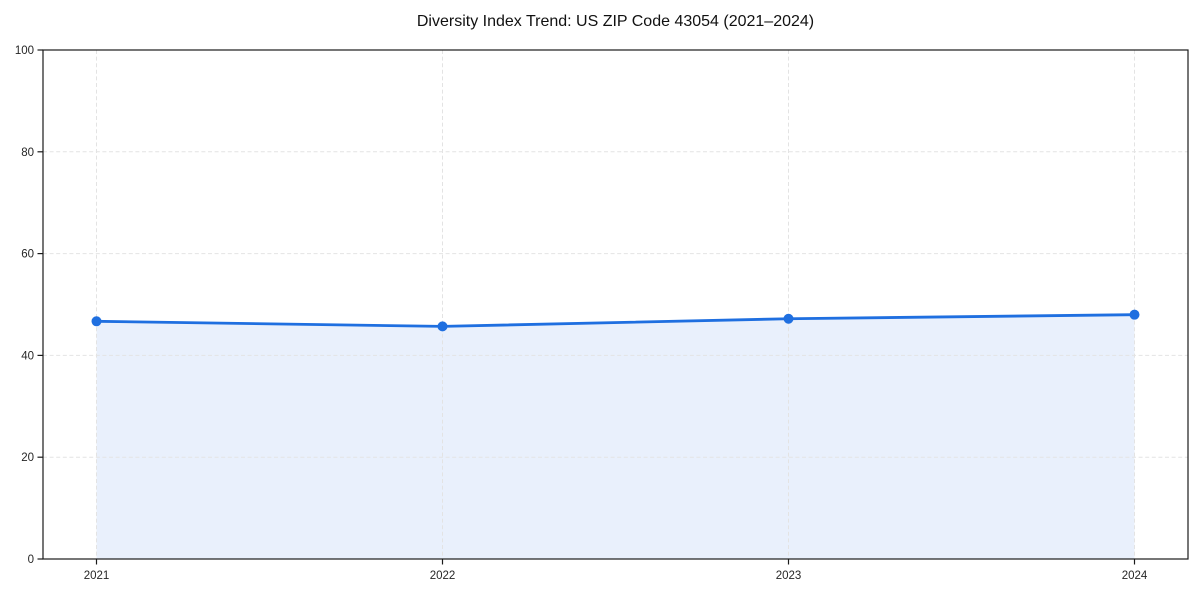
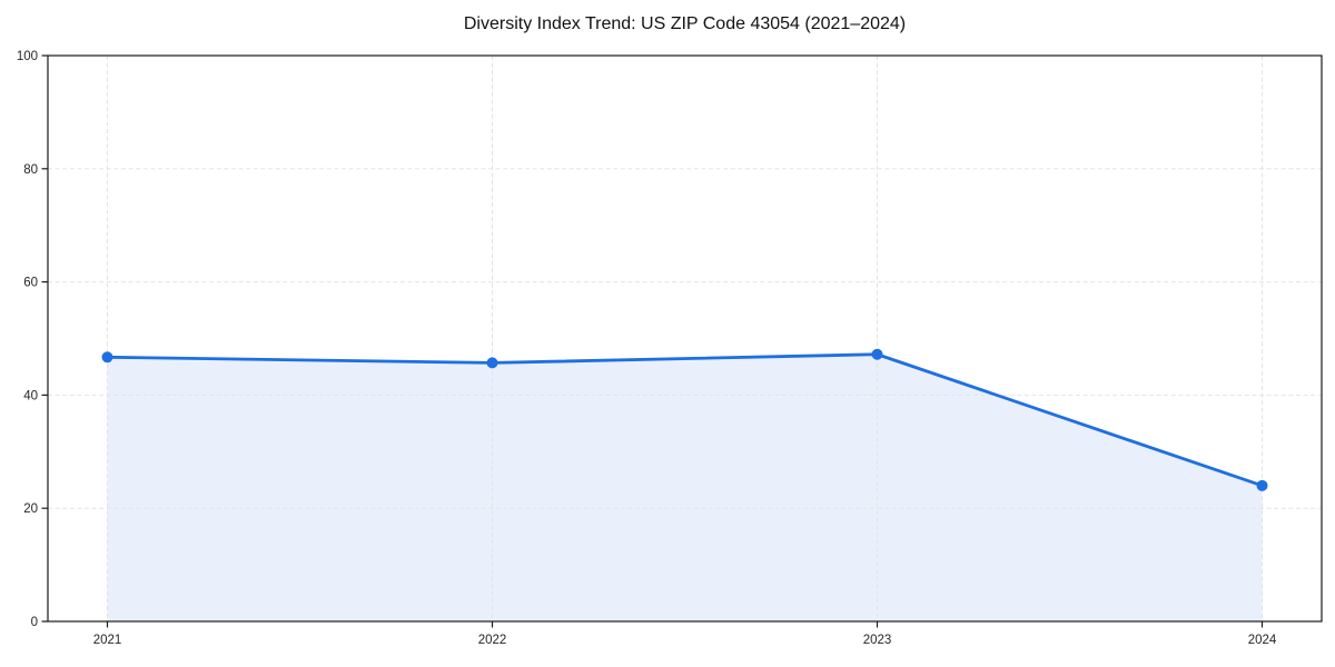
2024: 48 -> 24
